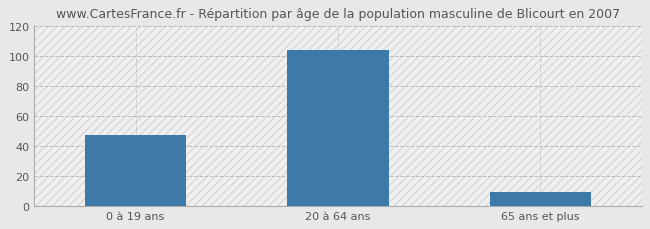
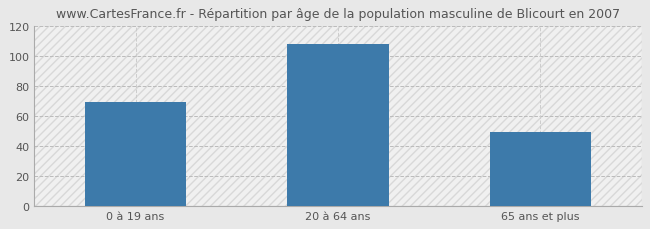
0 à 19 ans: 47 -> 69
20 à 64 ans: 104 -> 108
65 ans et plus: 9 -> 49
